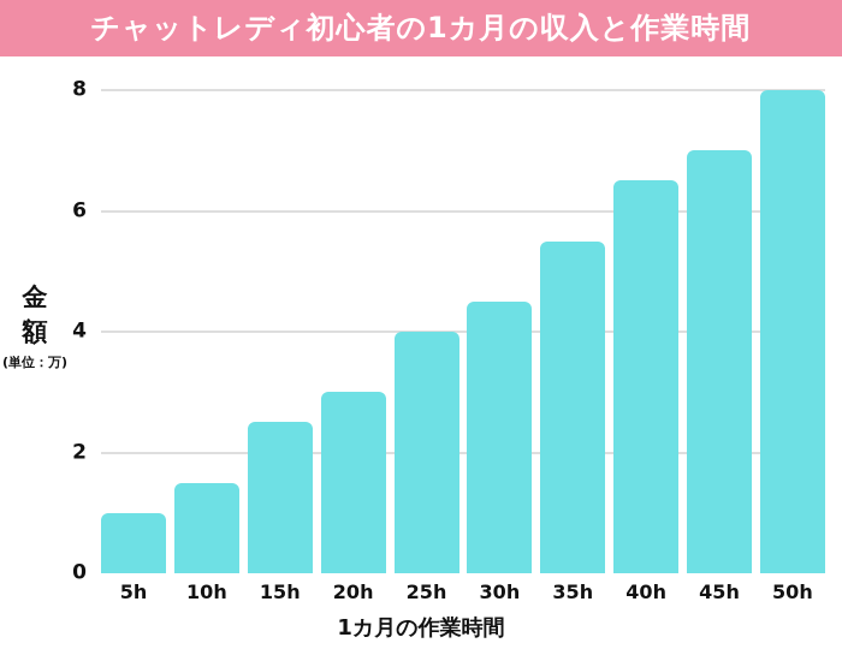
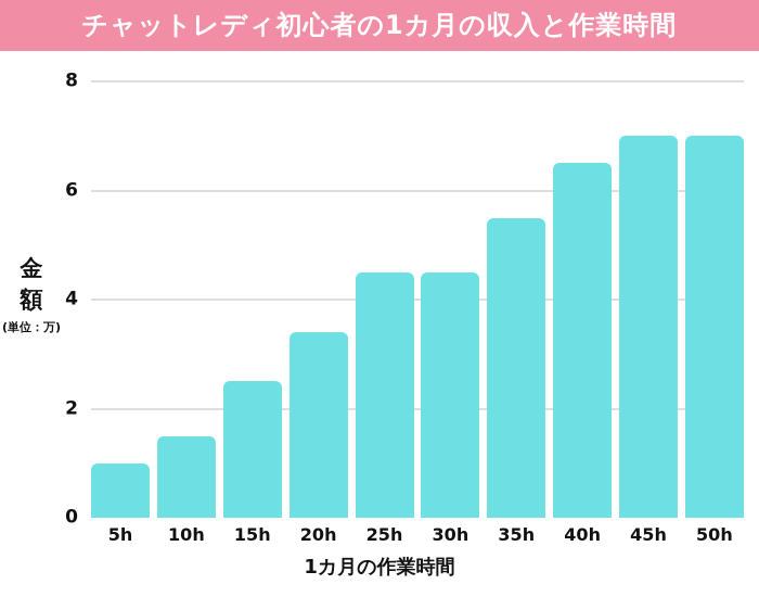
20h: 3.0 -> 3.4
25h: 4.0 -> 4.5
50h: 8.0 -> 7.0
